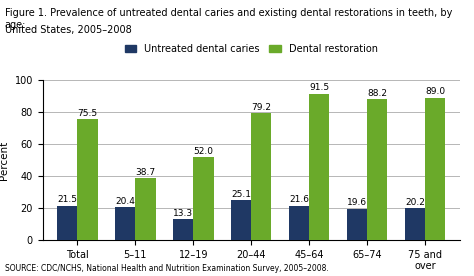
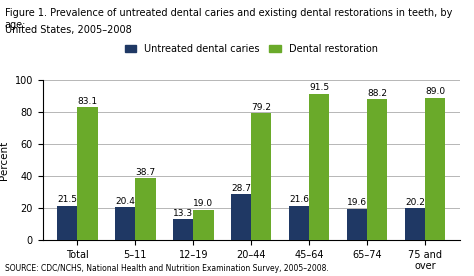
Dental restoration/Total: 75.5 -> 83.1
Dental restoration/12–19: 52.0 -> 19.0
Untreated dental caries/20–44: 25.1 -> 28.7
